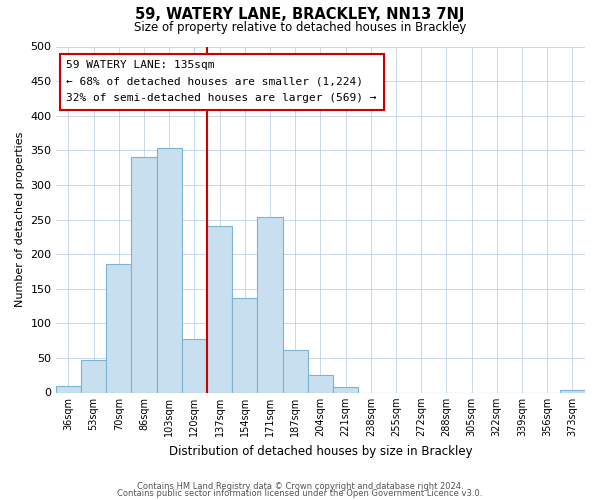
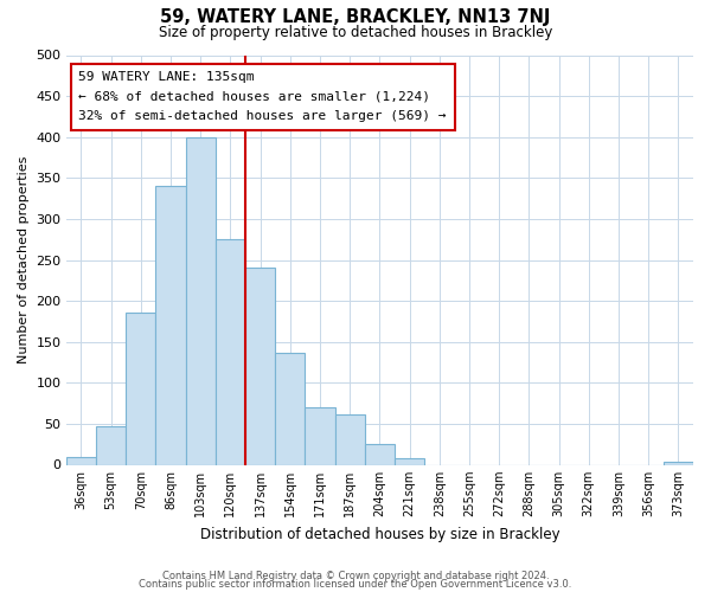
103sqm: 354 -> 400
120sqm: 78 -> 275
171sqm: 254 -> 70
